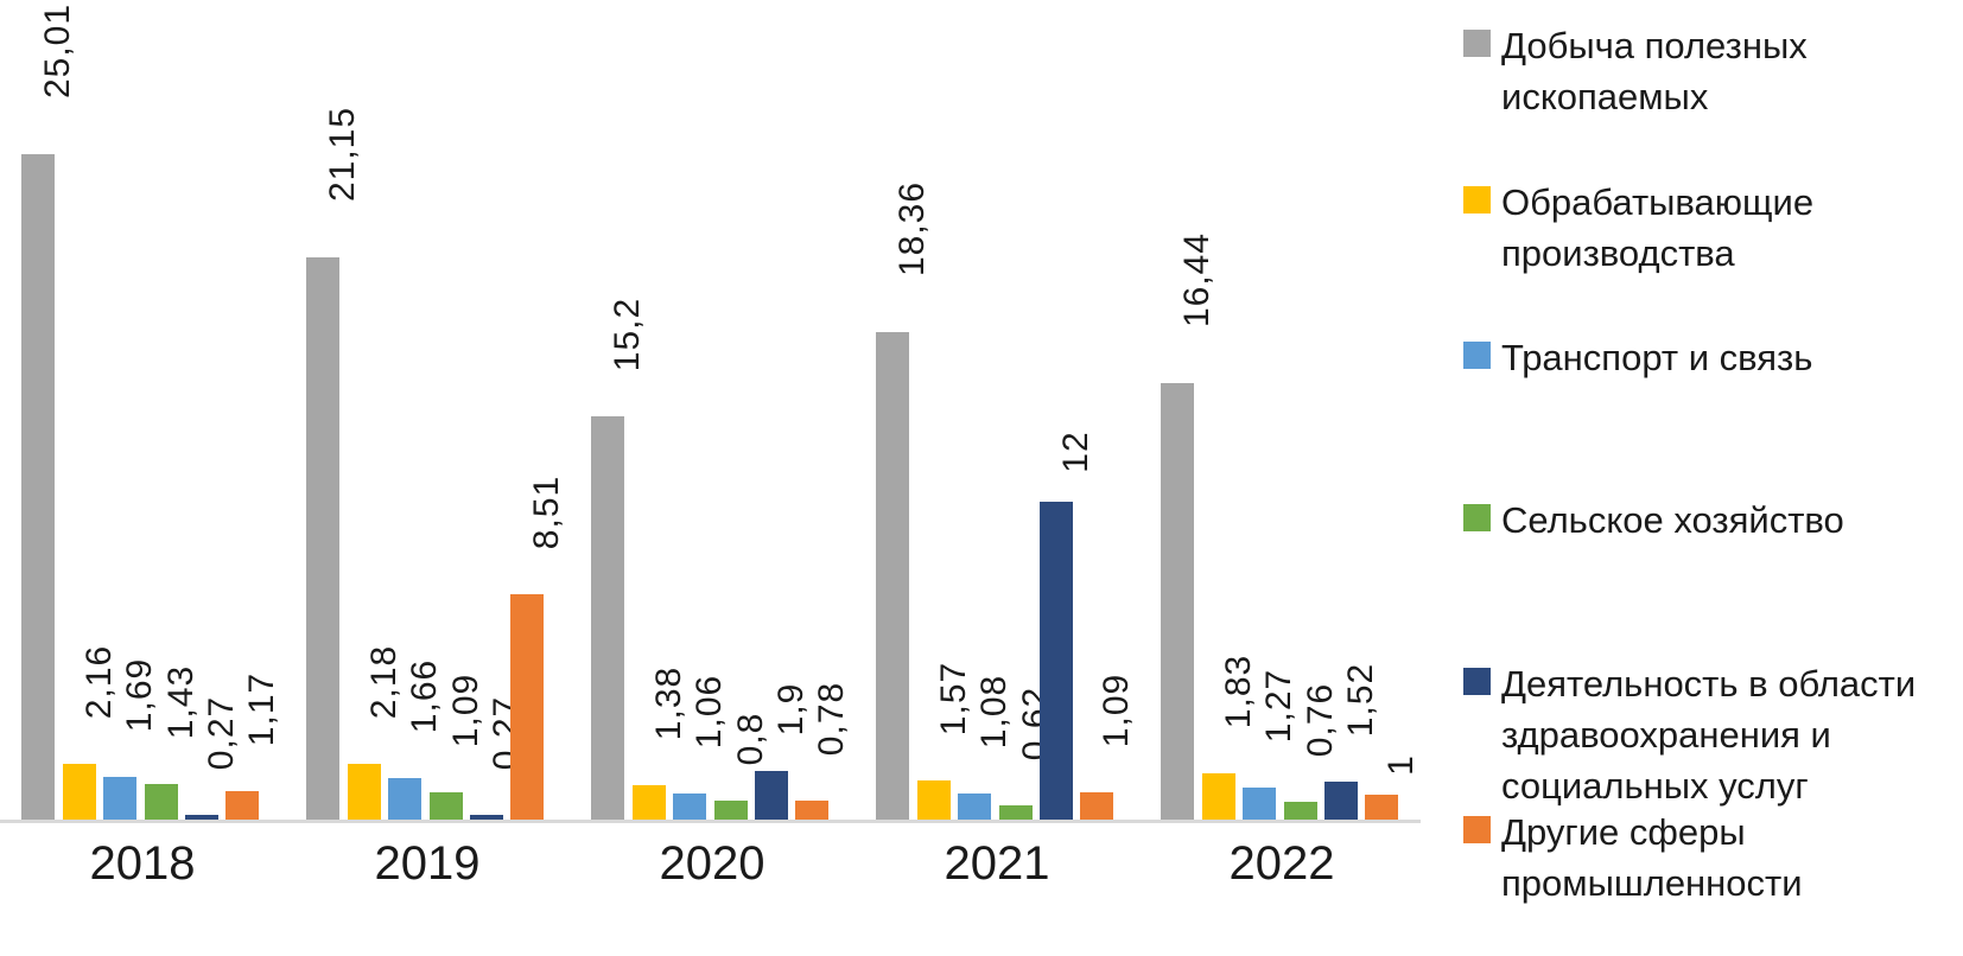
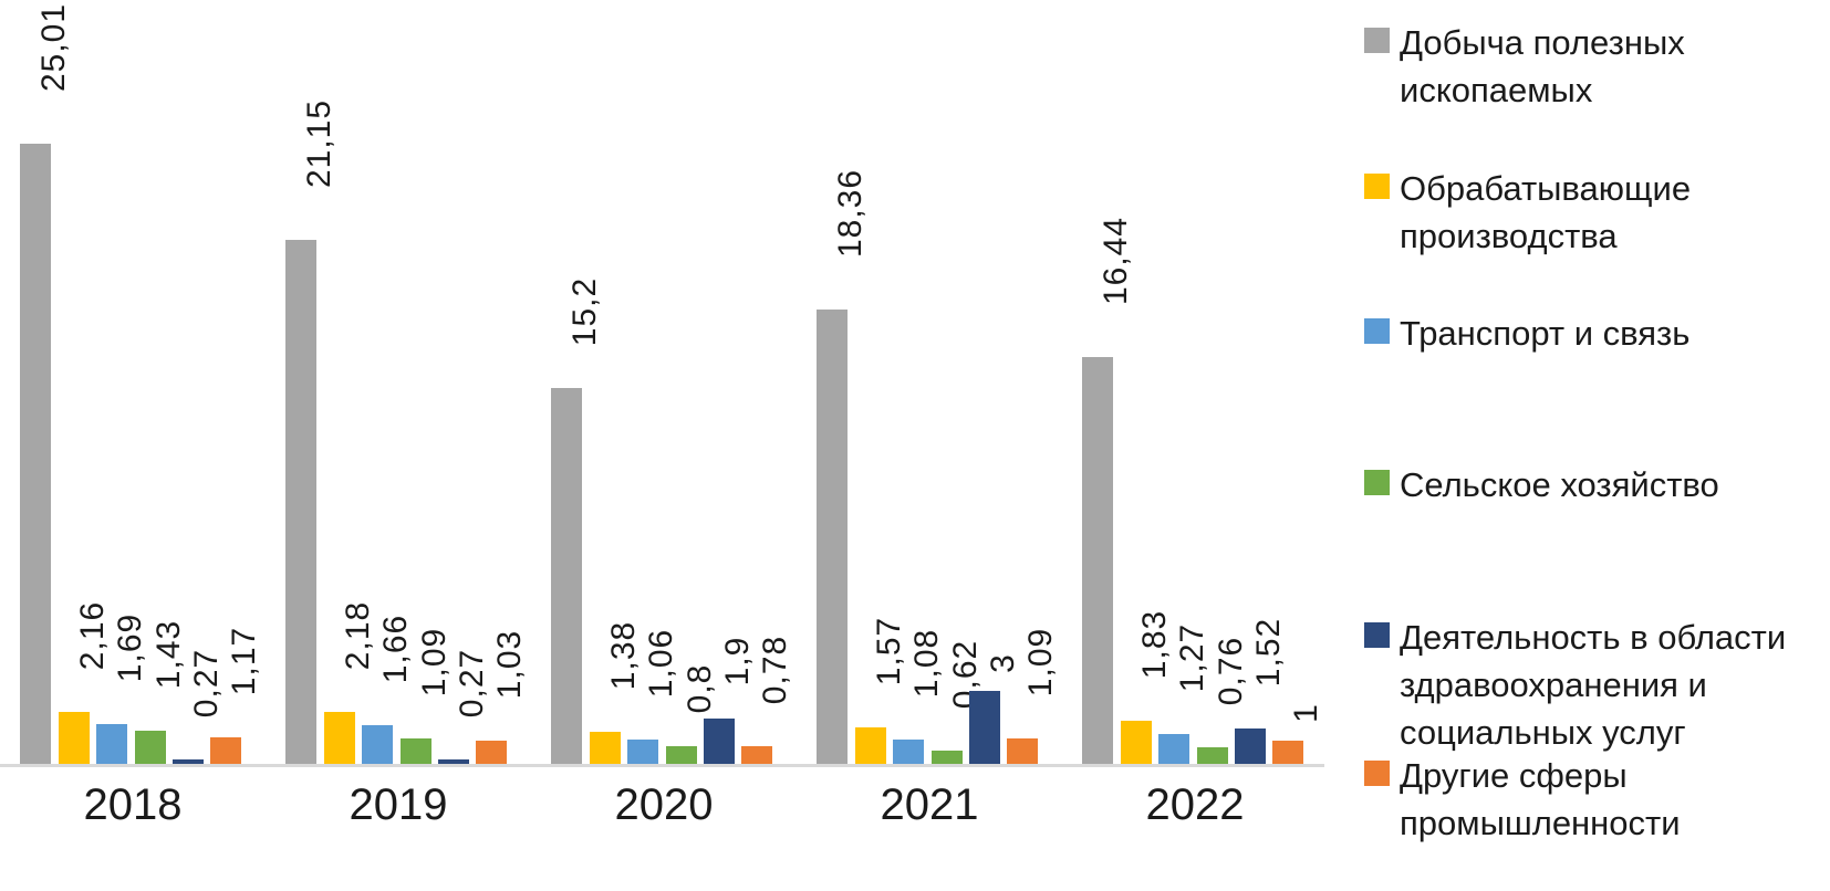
Другие сферы промышленности/2019: 8,51 -> 1,03
Деятельность в области здравоохранения и социальных услуг/2021: 12 -> 3
